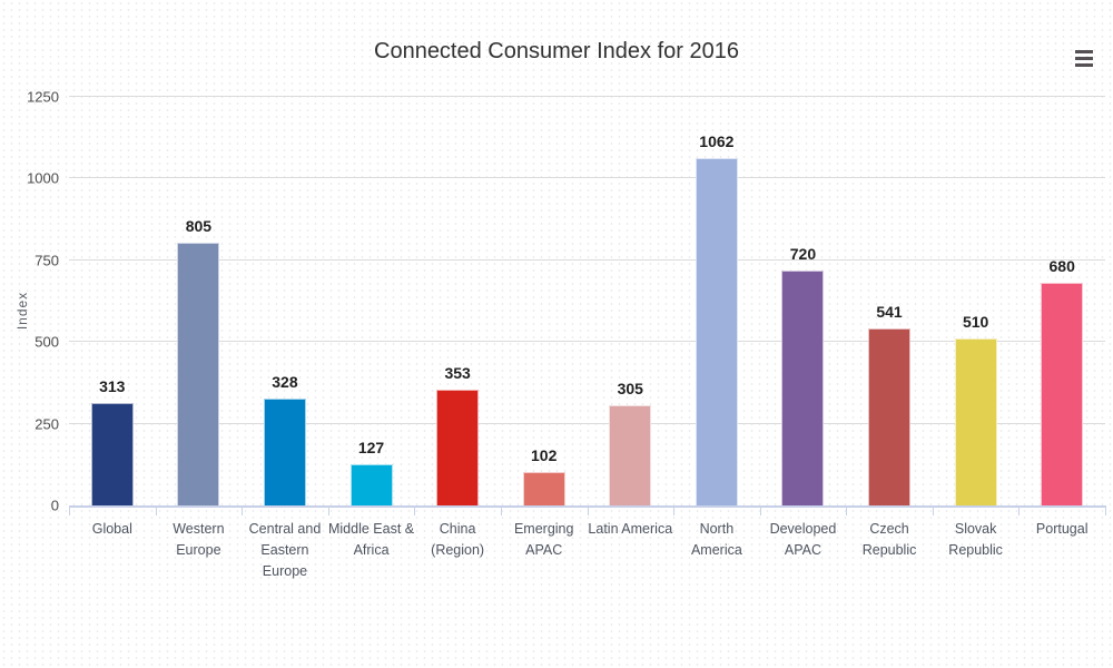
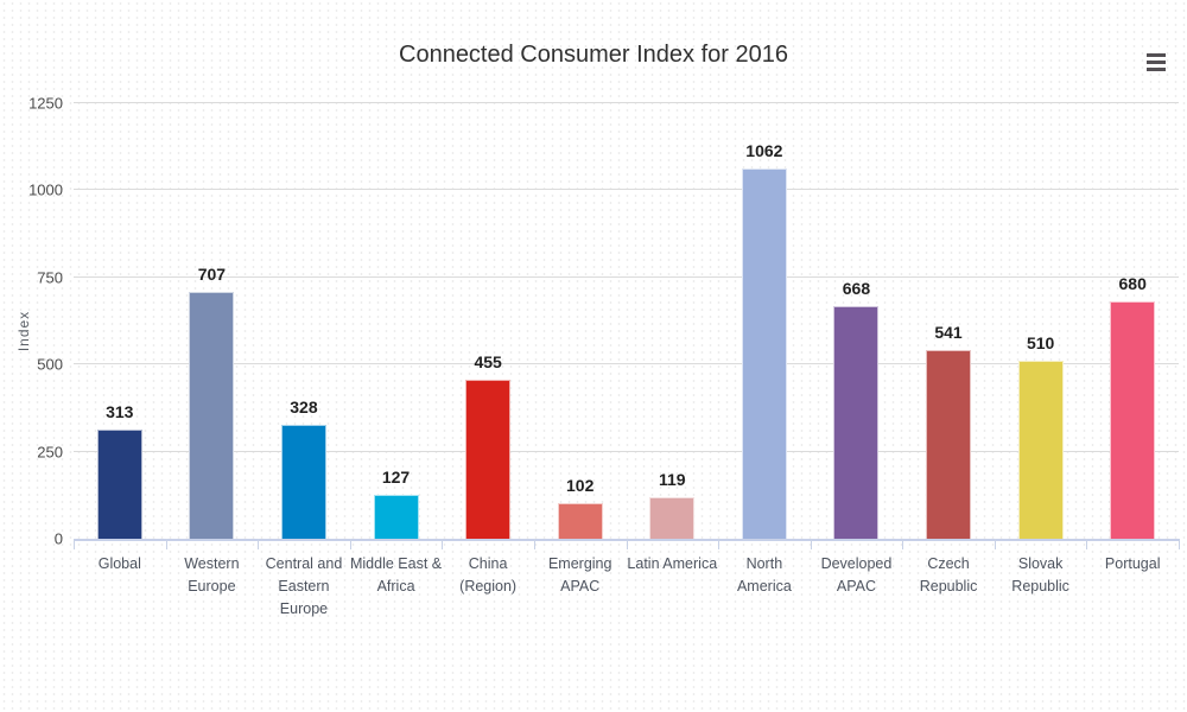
Western Europe: 805 -> 707
China (Region): 353 -> 455
Latin America: 305 -> 119
Developed APAC: 720 -> 668
